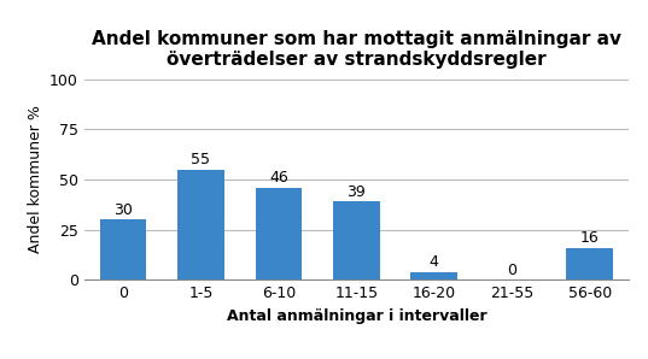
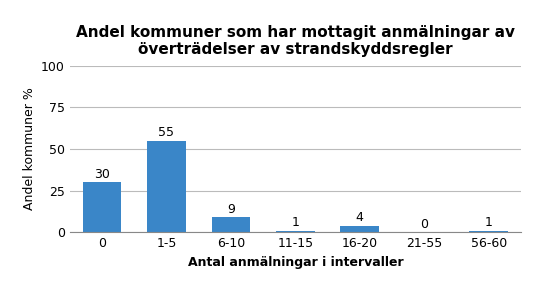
6-10: 46 -> 9
11-15: 39 -> 1
56-60: 16 -> 1
